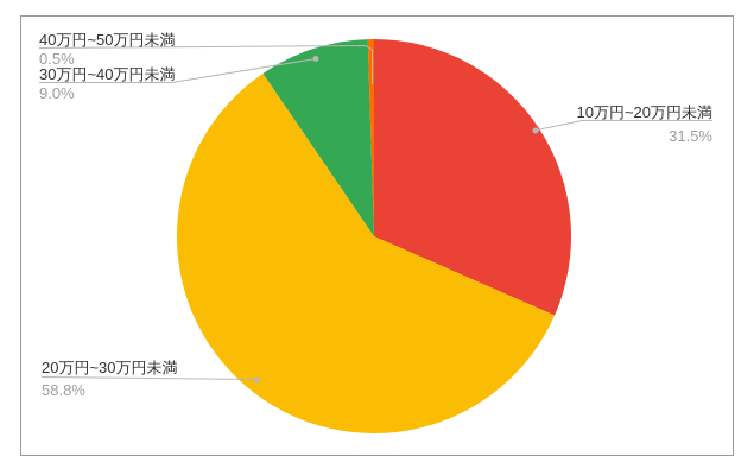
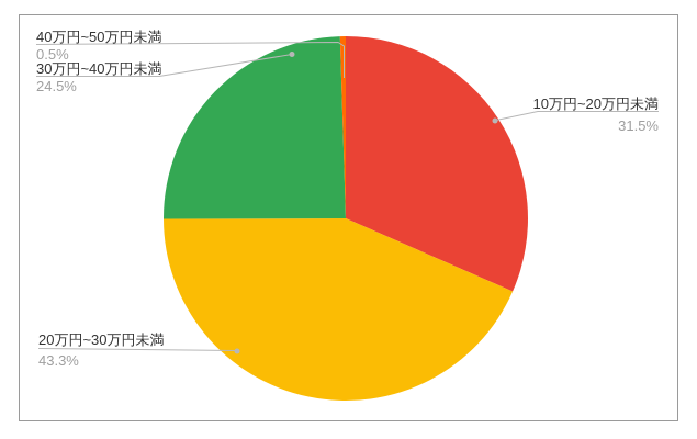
20万円~30万円未満: 58.8% -> 43.3%
30万円~40万円未満: 9.0% -> 24.5%
